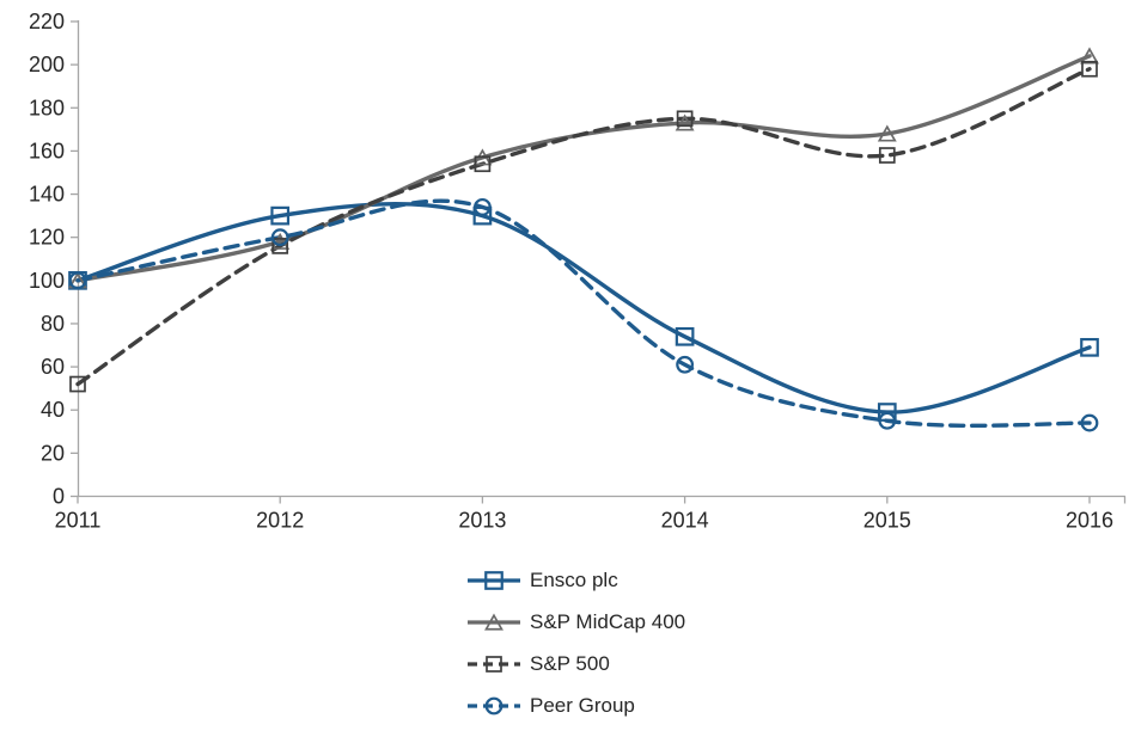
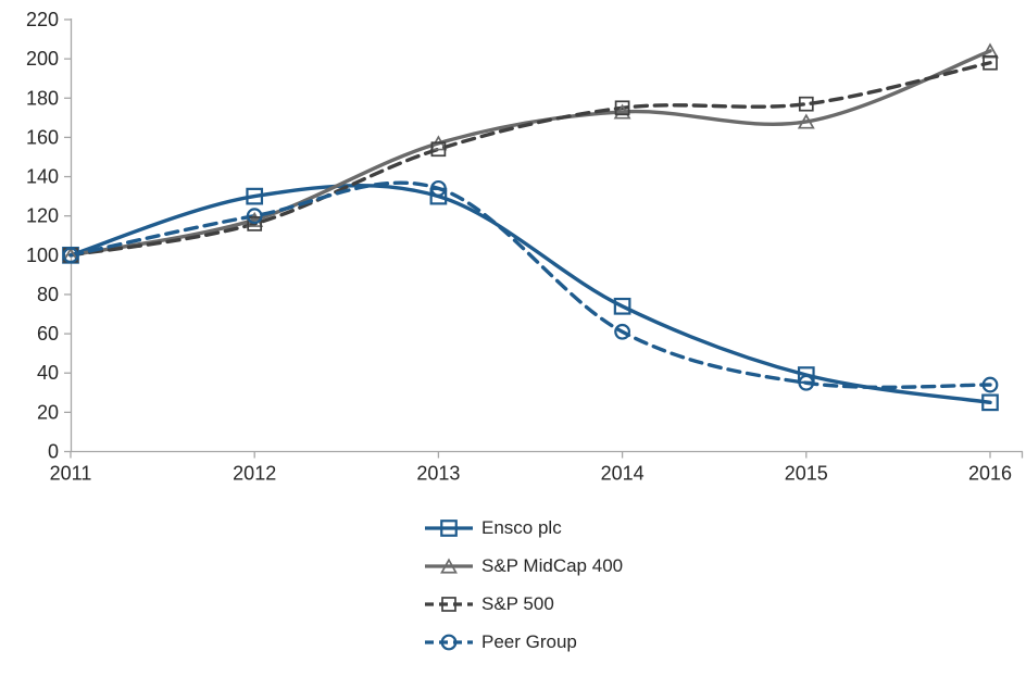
S&P 500/2011: 52 -> 100
S&P 500/2015: 158 -> 177
Ensco plc/2016: 69 -> 25
